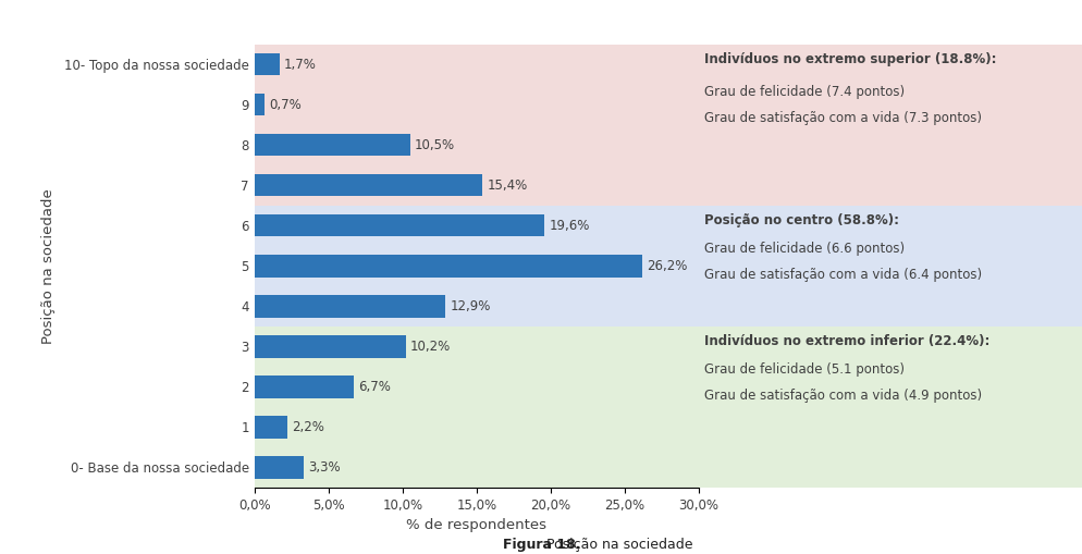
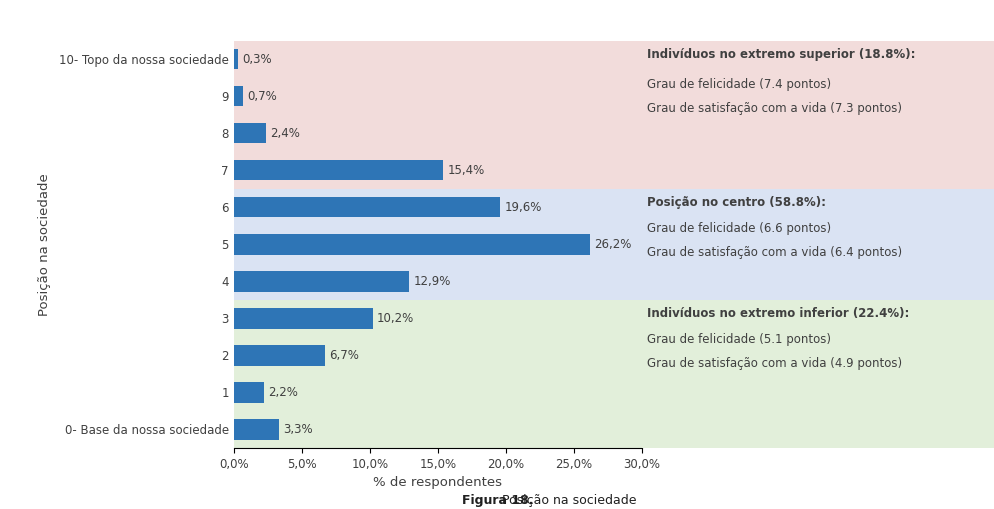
10- Topo da nossa sociedade: 1,7% -> 0,3%
8: 10,5% -> 2,4%
